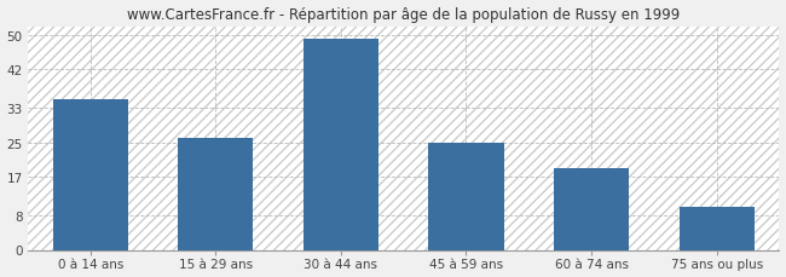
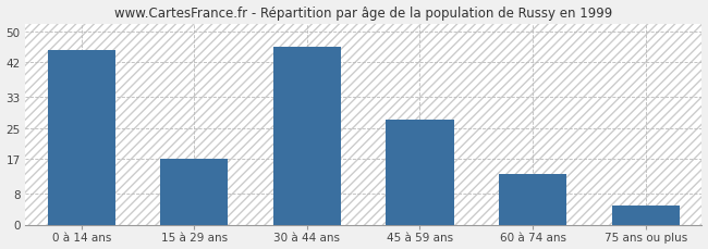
0 à 14 ans: 35 -> 45
15 à 29 ans: 26 -> 17
30 à 44 ans: 49 -> 46
45 à 59 ans: 25 -> 27
60 à 74 ans: 19 -> 13
75 ans ou plus: 10 -> 5
